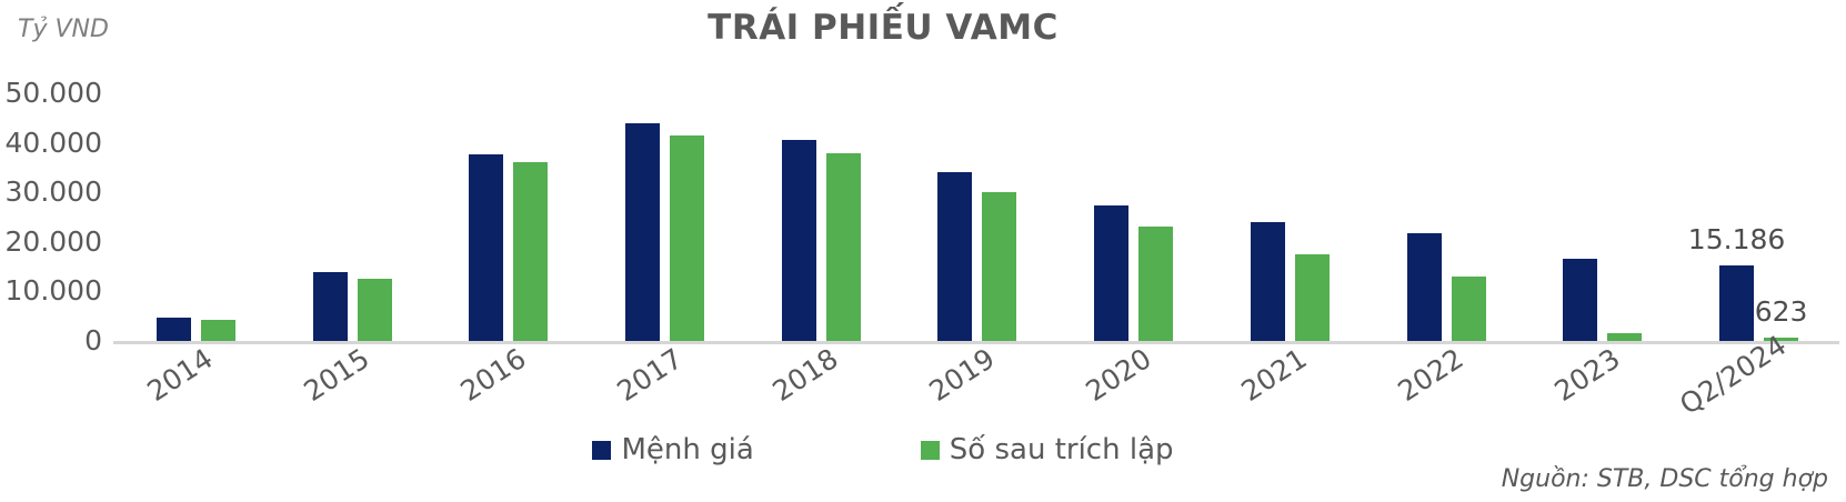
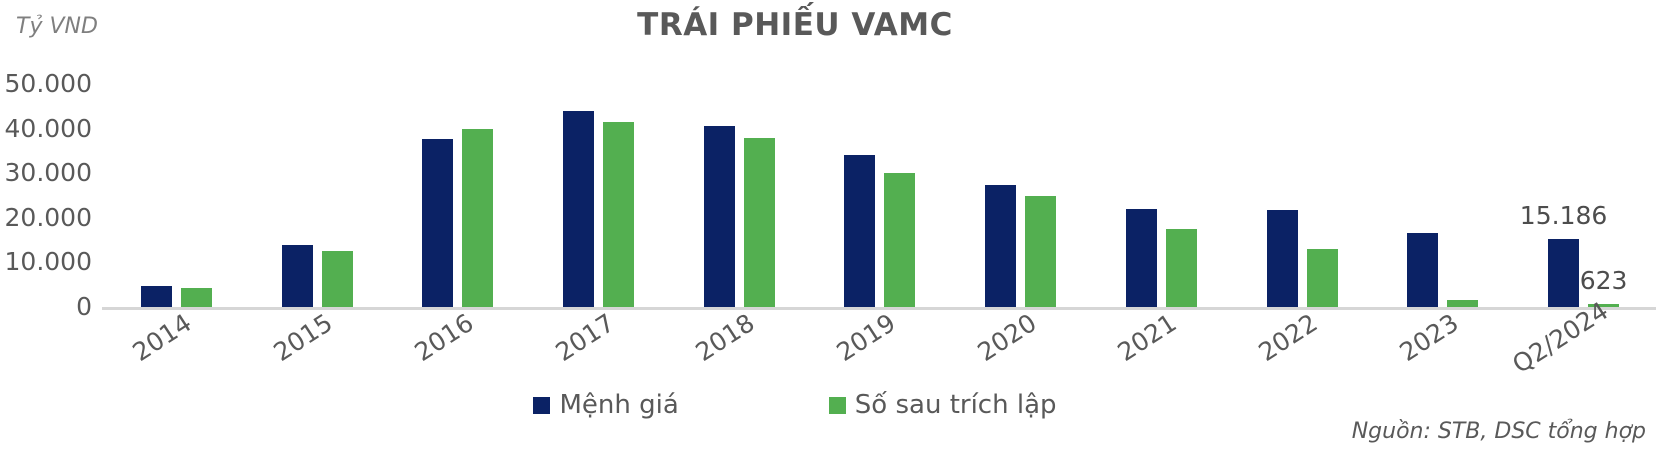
Số sau trích lập/2016: 36000 -> 40000
Số sau trích lập/2020: 23000 -> 25000
Mệnh giá/2021: 24000 -> 22000
